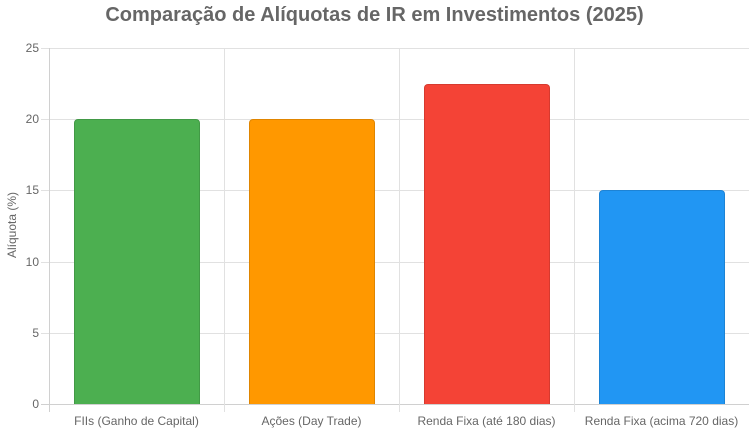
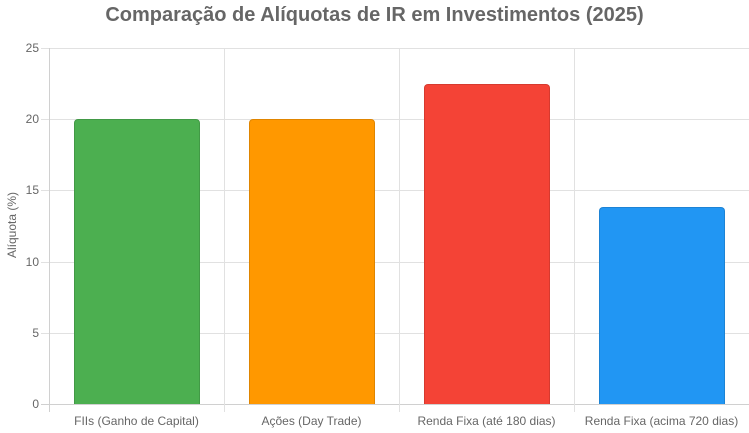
Renda Fixa (acima 720 dias): 15.0 -> 13.8
